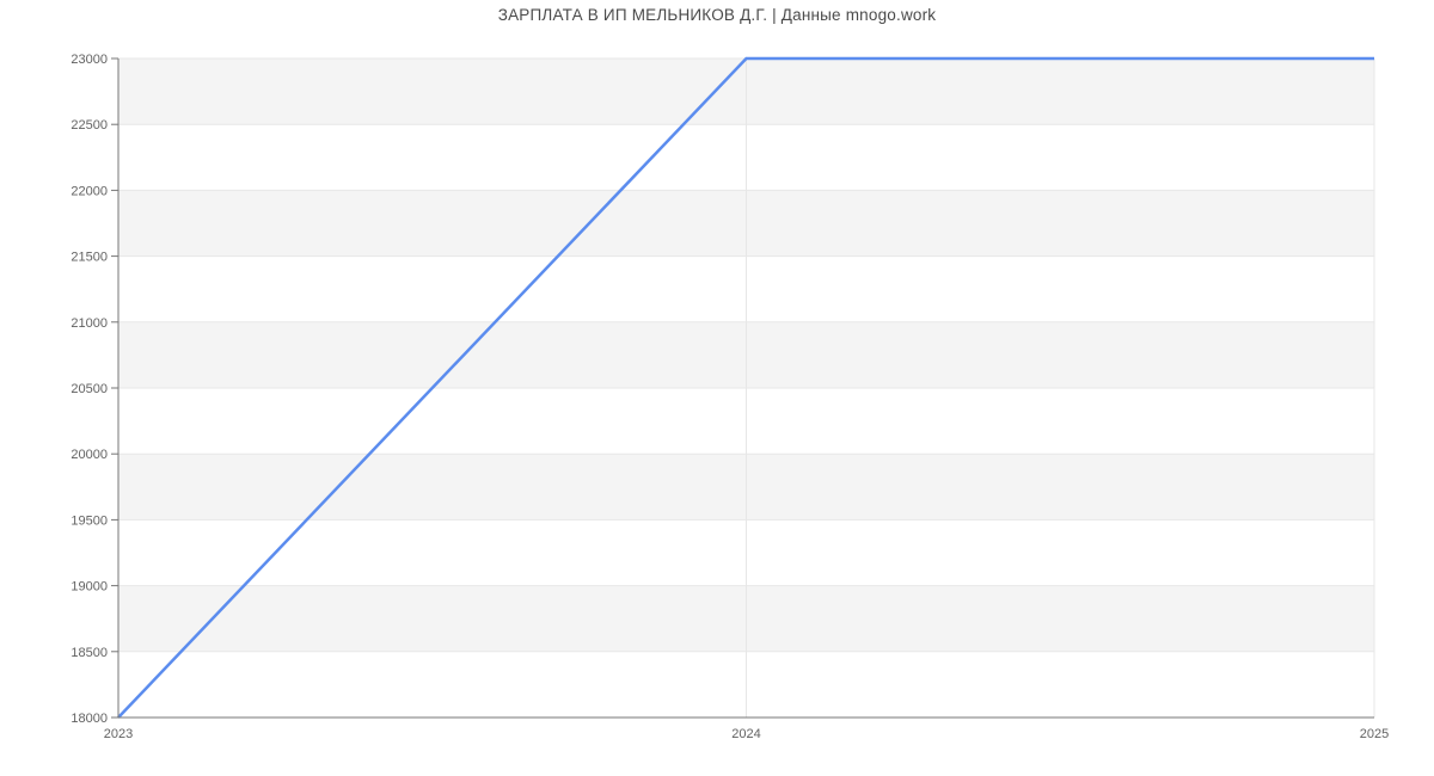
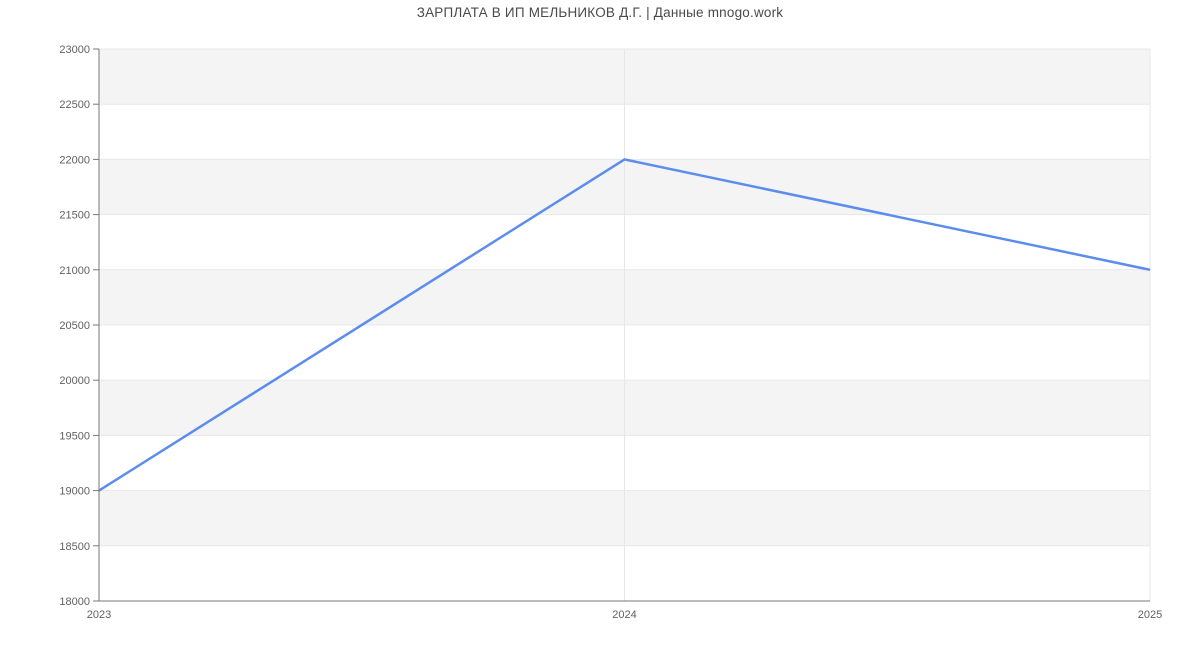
2023: 18000 -> 19000
2024: 23000 -> 22000
2025: 23000 -> 21000
